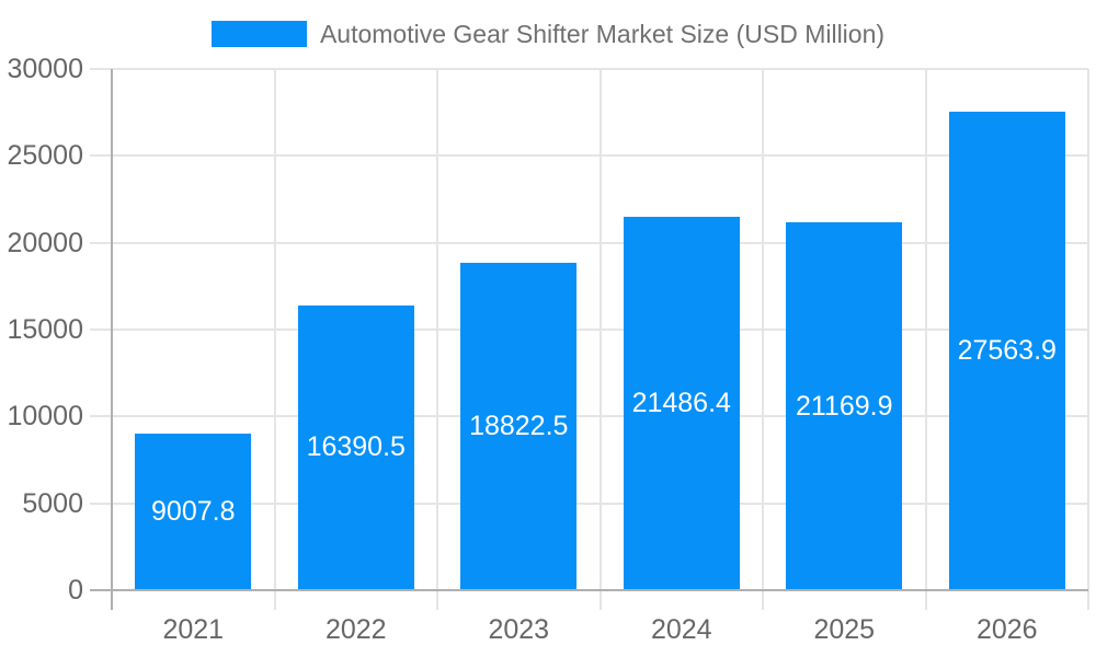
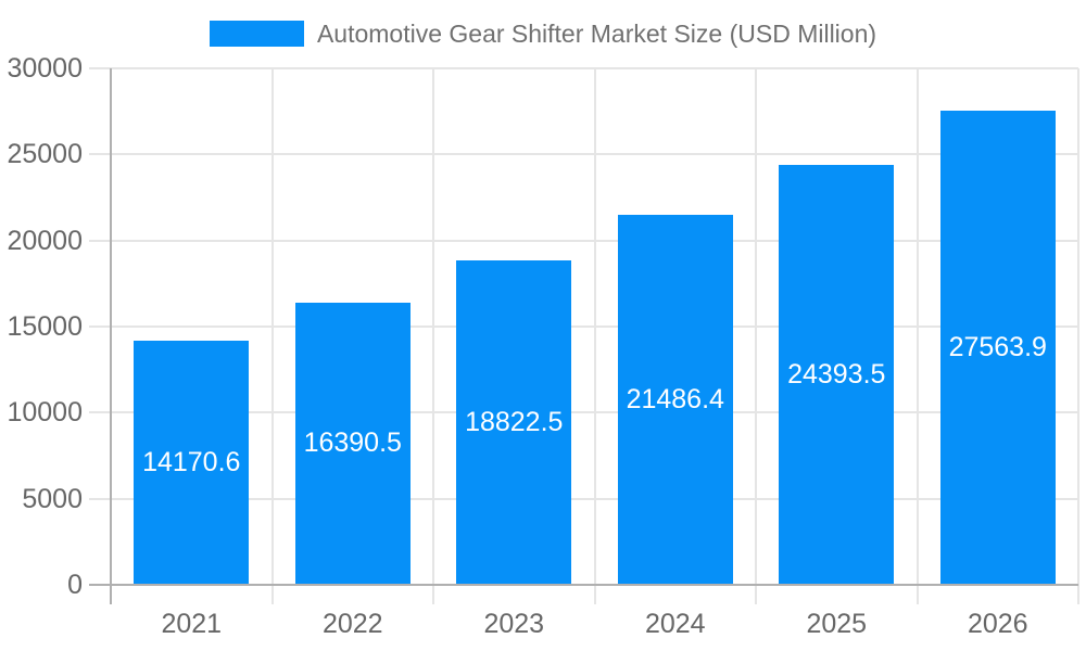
2021: 9007.8 -> 14170.6
2025: 21169.9 -> 24393.5
